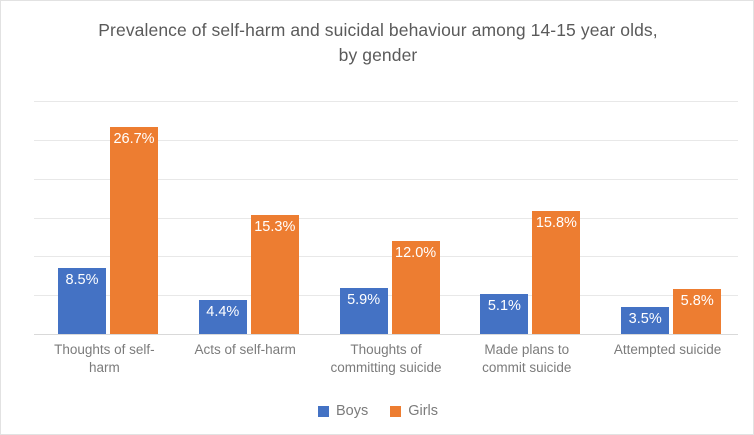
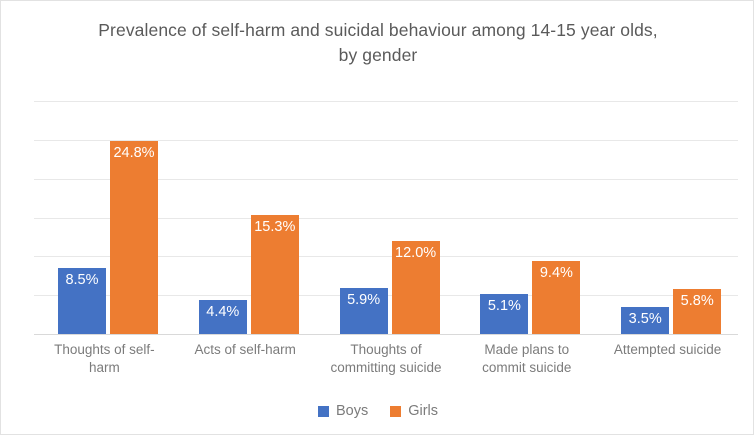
Girls/Thoughts of self-harm: 26.7% -> 24.8%
Girls/Made plans to commit suicide: 15.8% -> 9.4%
